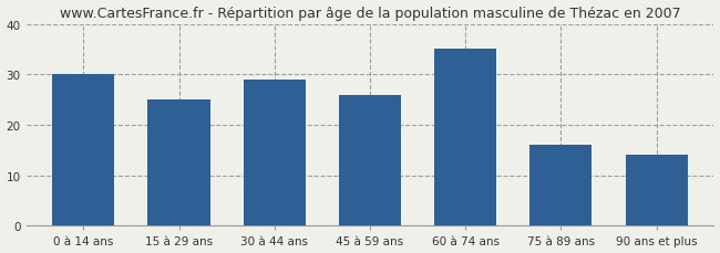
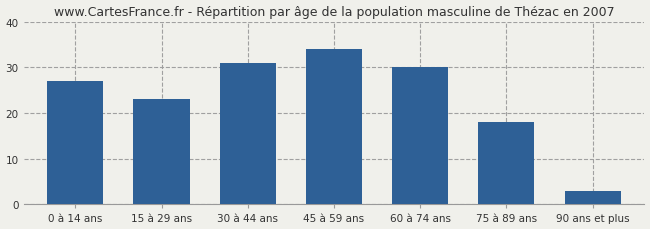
0 à 14 ans: 30 -> 27
15 à 29 ans: 25 -> 23
30 à 44 ans: 29 -> 31
45 à 59 ans: 26 -> 34
60 à 74 ans: 35 -> 30
75 à 89 ans: 16 -> 18
90 ans et plus: 14 -> 3
